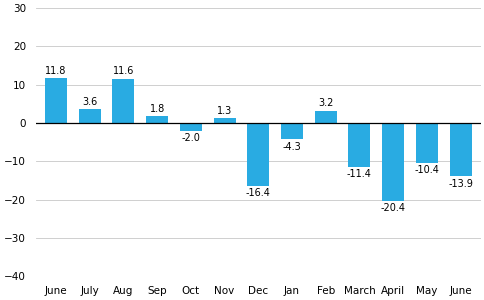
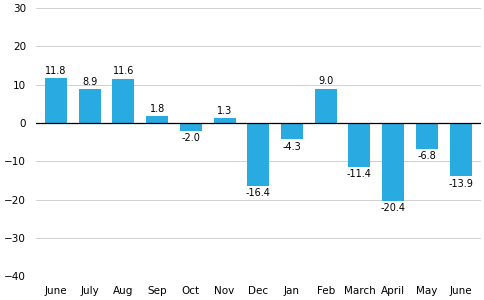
July: 3.6 -> 8.9
Feb: 3.2 -> 9.0
May: -10.4 -> -6.8
